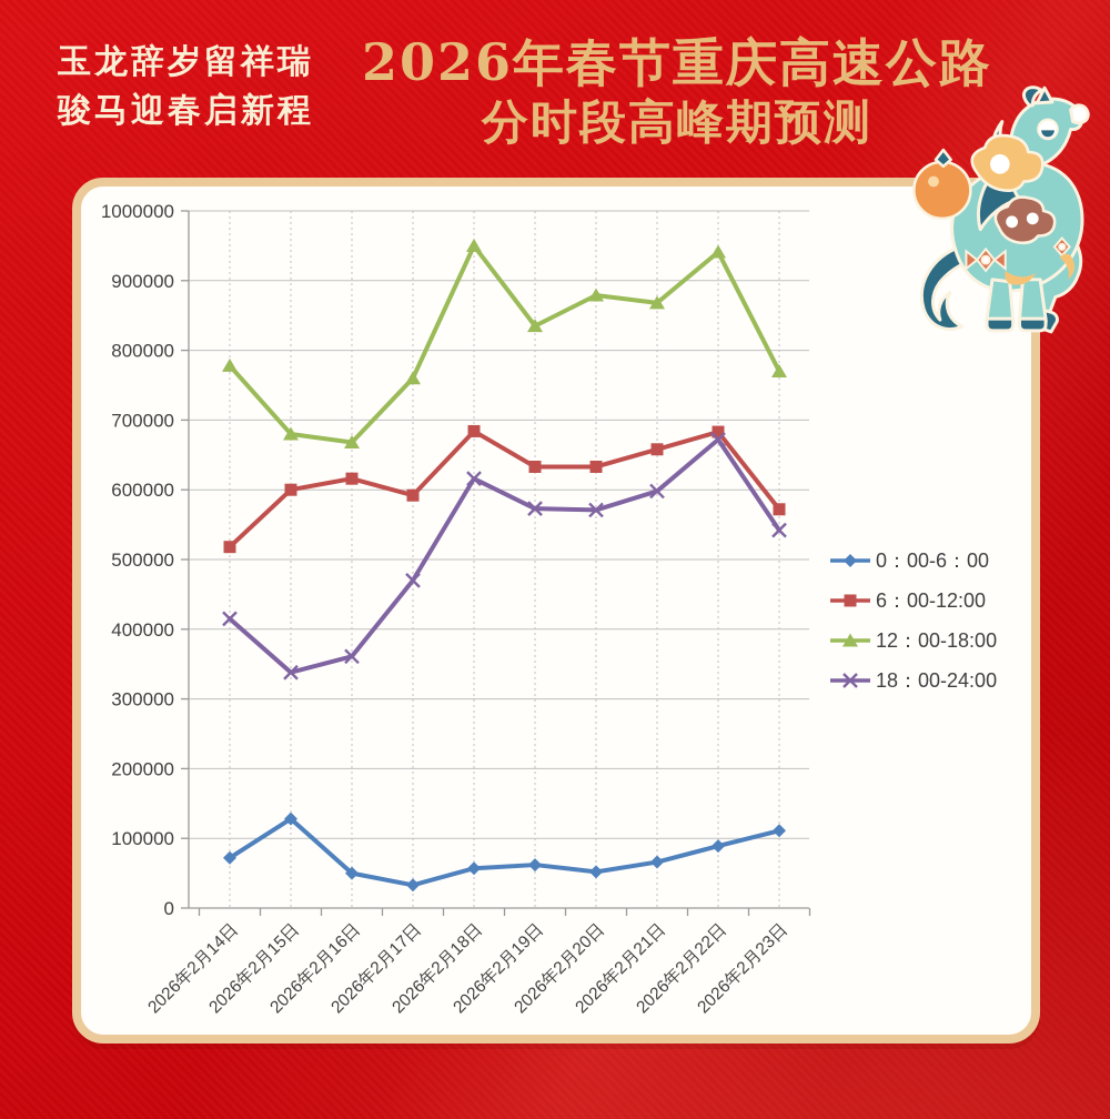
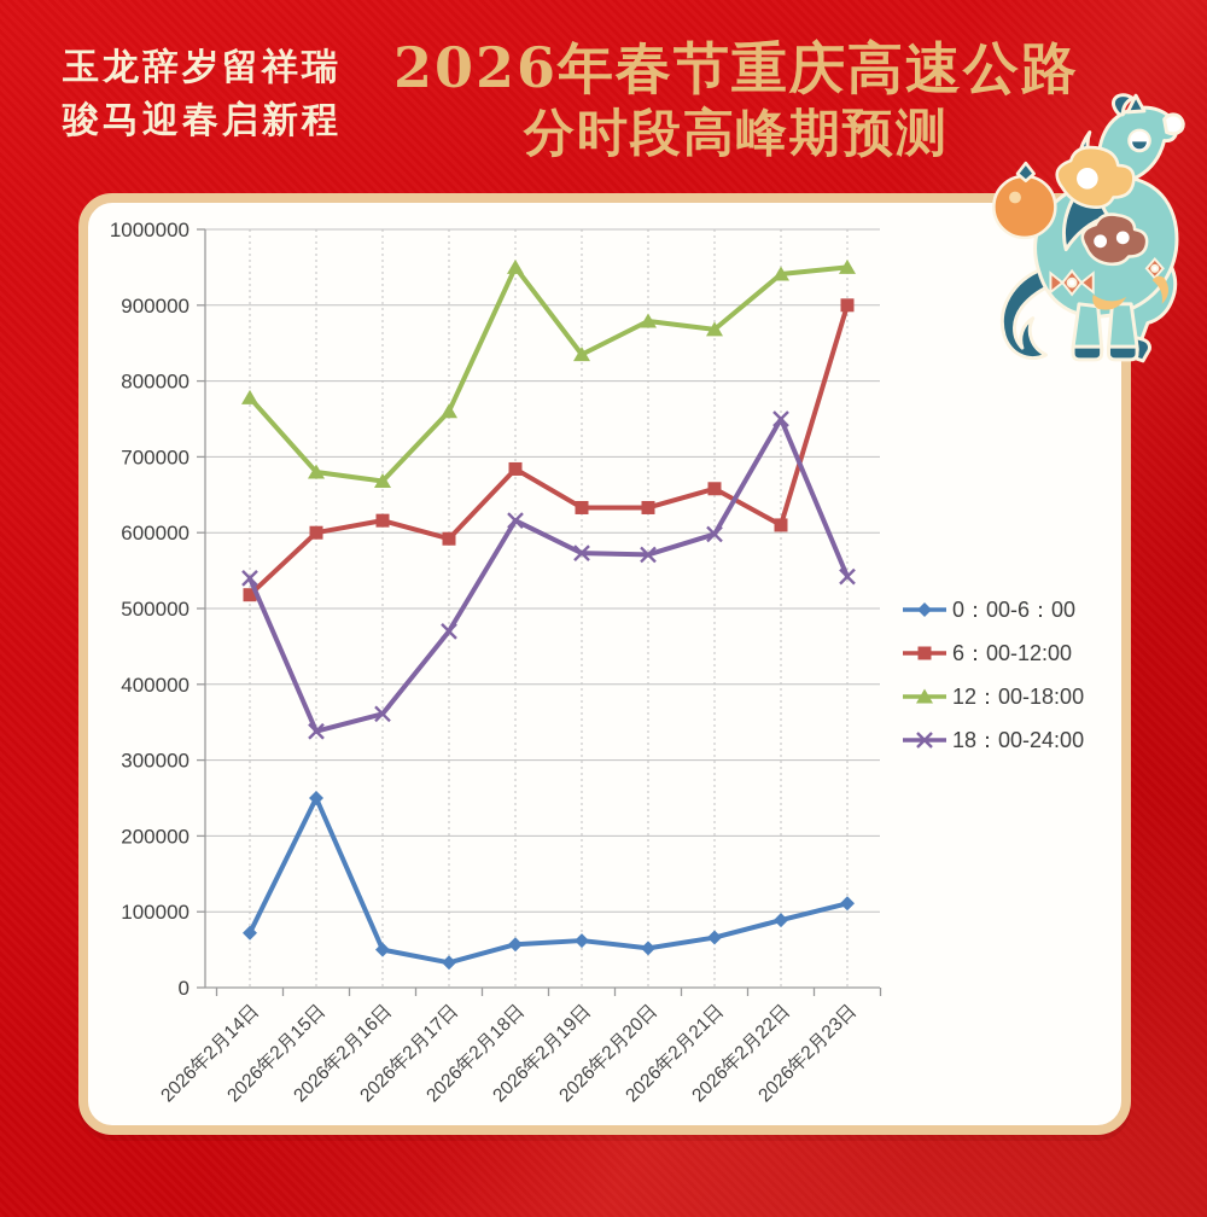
18：00-24:00/2026年2月14日: 420000 -> 540000
0：00-6：00/2026年2月15日: 130000 -> 250000
6：00-12:00/2026年2月22日: 680000 -> 610000
18：00-24:00/2026年2月22日: 670000 -> 750000
6：00-12:00/2026年2月23日: 570000 -> 900000
12：00-18:00/2026年2月23日: 770000 -> 950000
